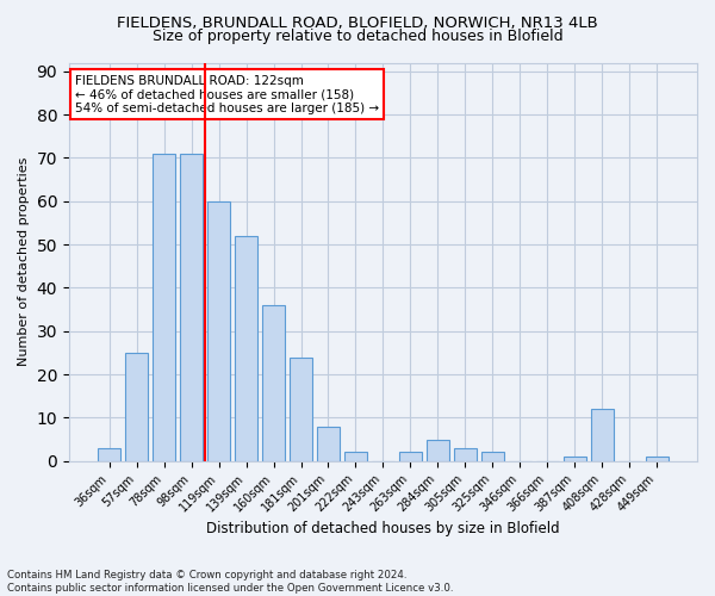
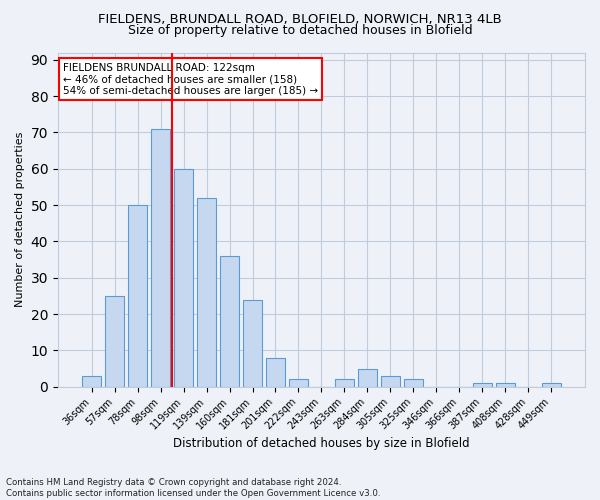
78sqm: 71 -> 50
408sqm: 12 -> 1
